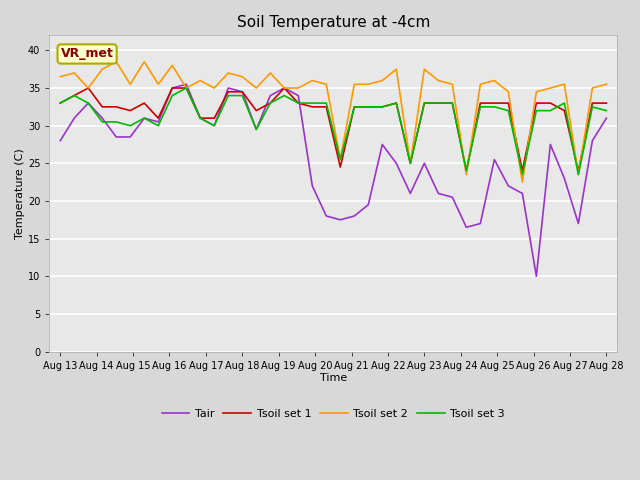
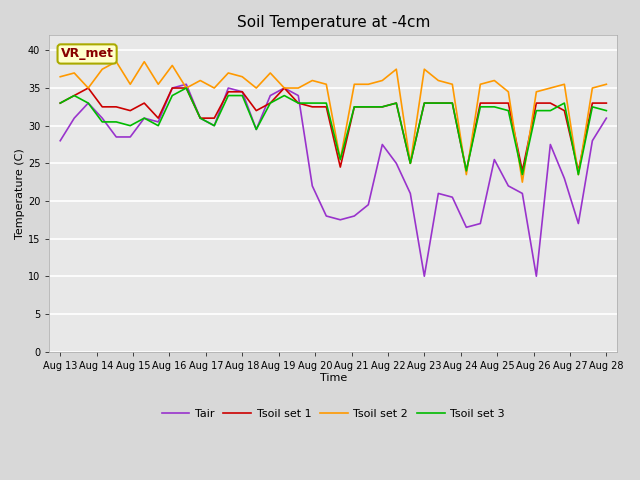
Tair/Aug 23: 25.0 -> 10.0
